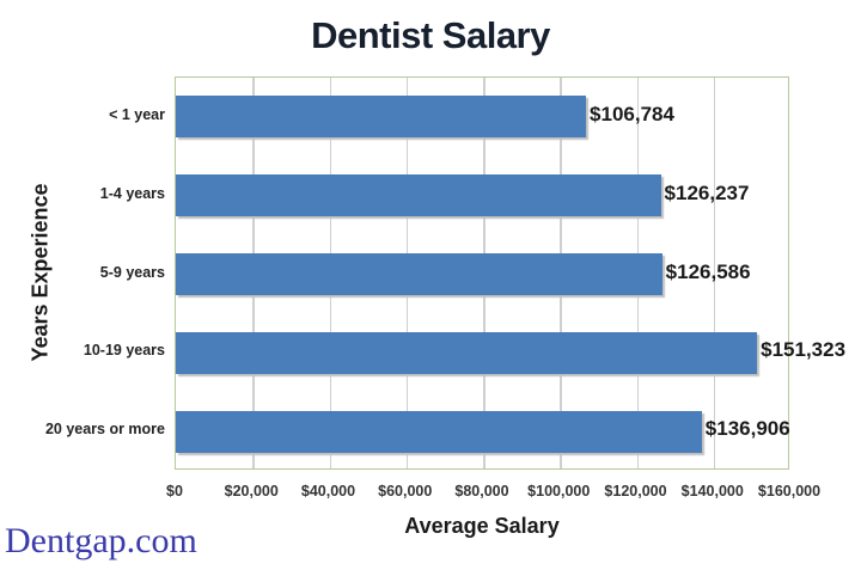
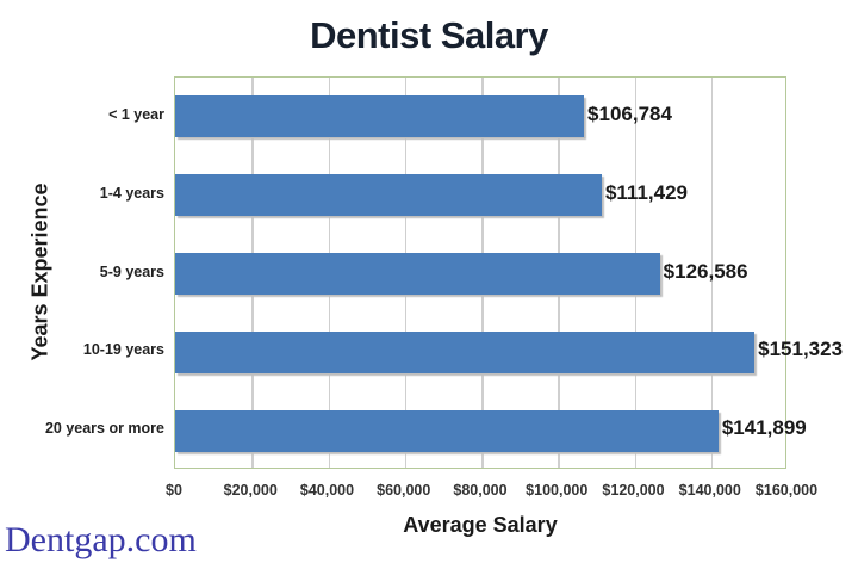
1-4 years: $126,237 -> $111,429
20 years or more: $136,906 -> $141,899
